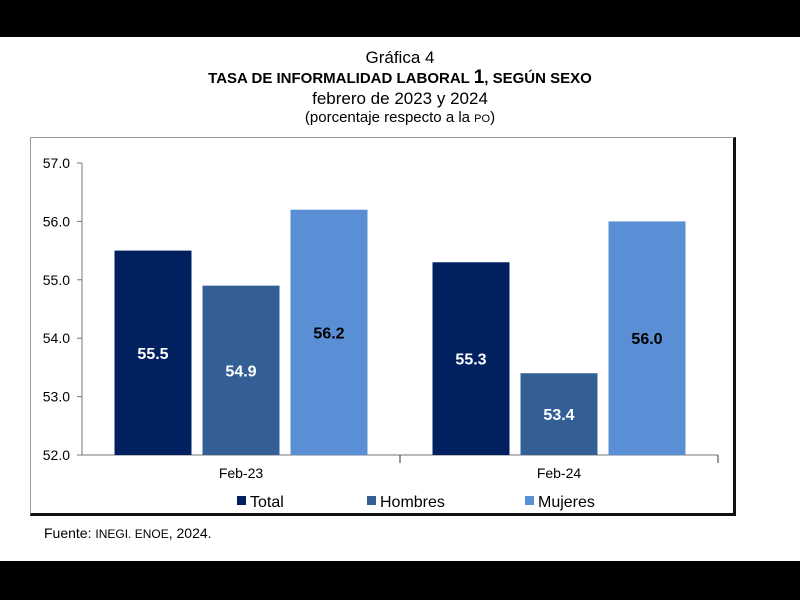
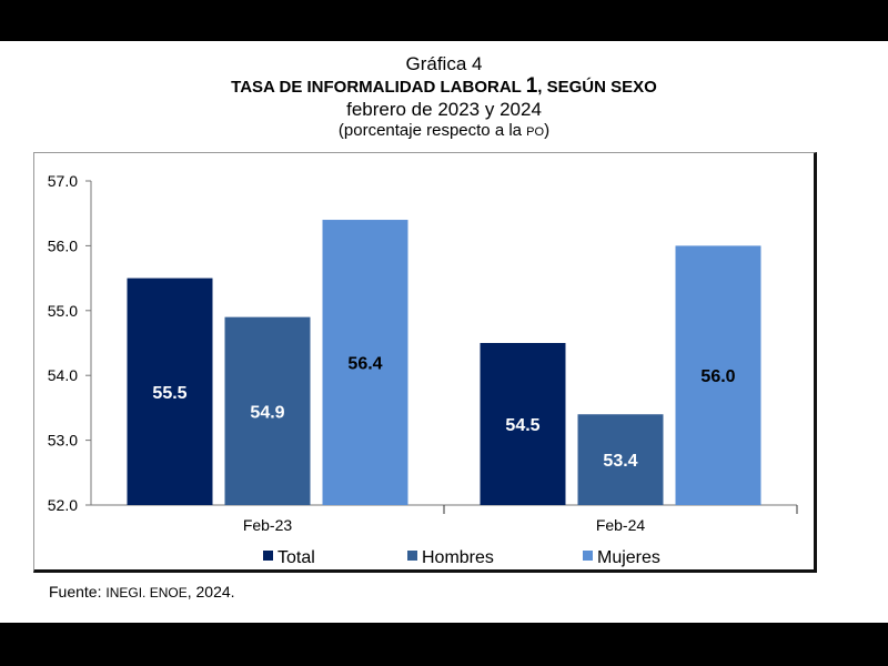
Mujeres/Feb-23: 56.2 -> 56.4
Total/Feb-24: 55.3 -> 54.5
